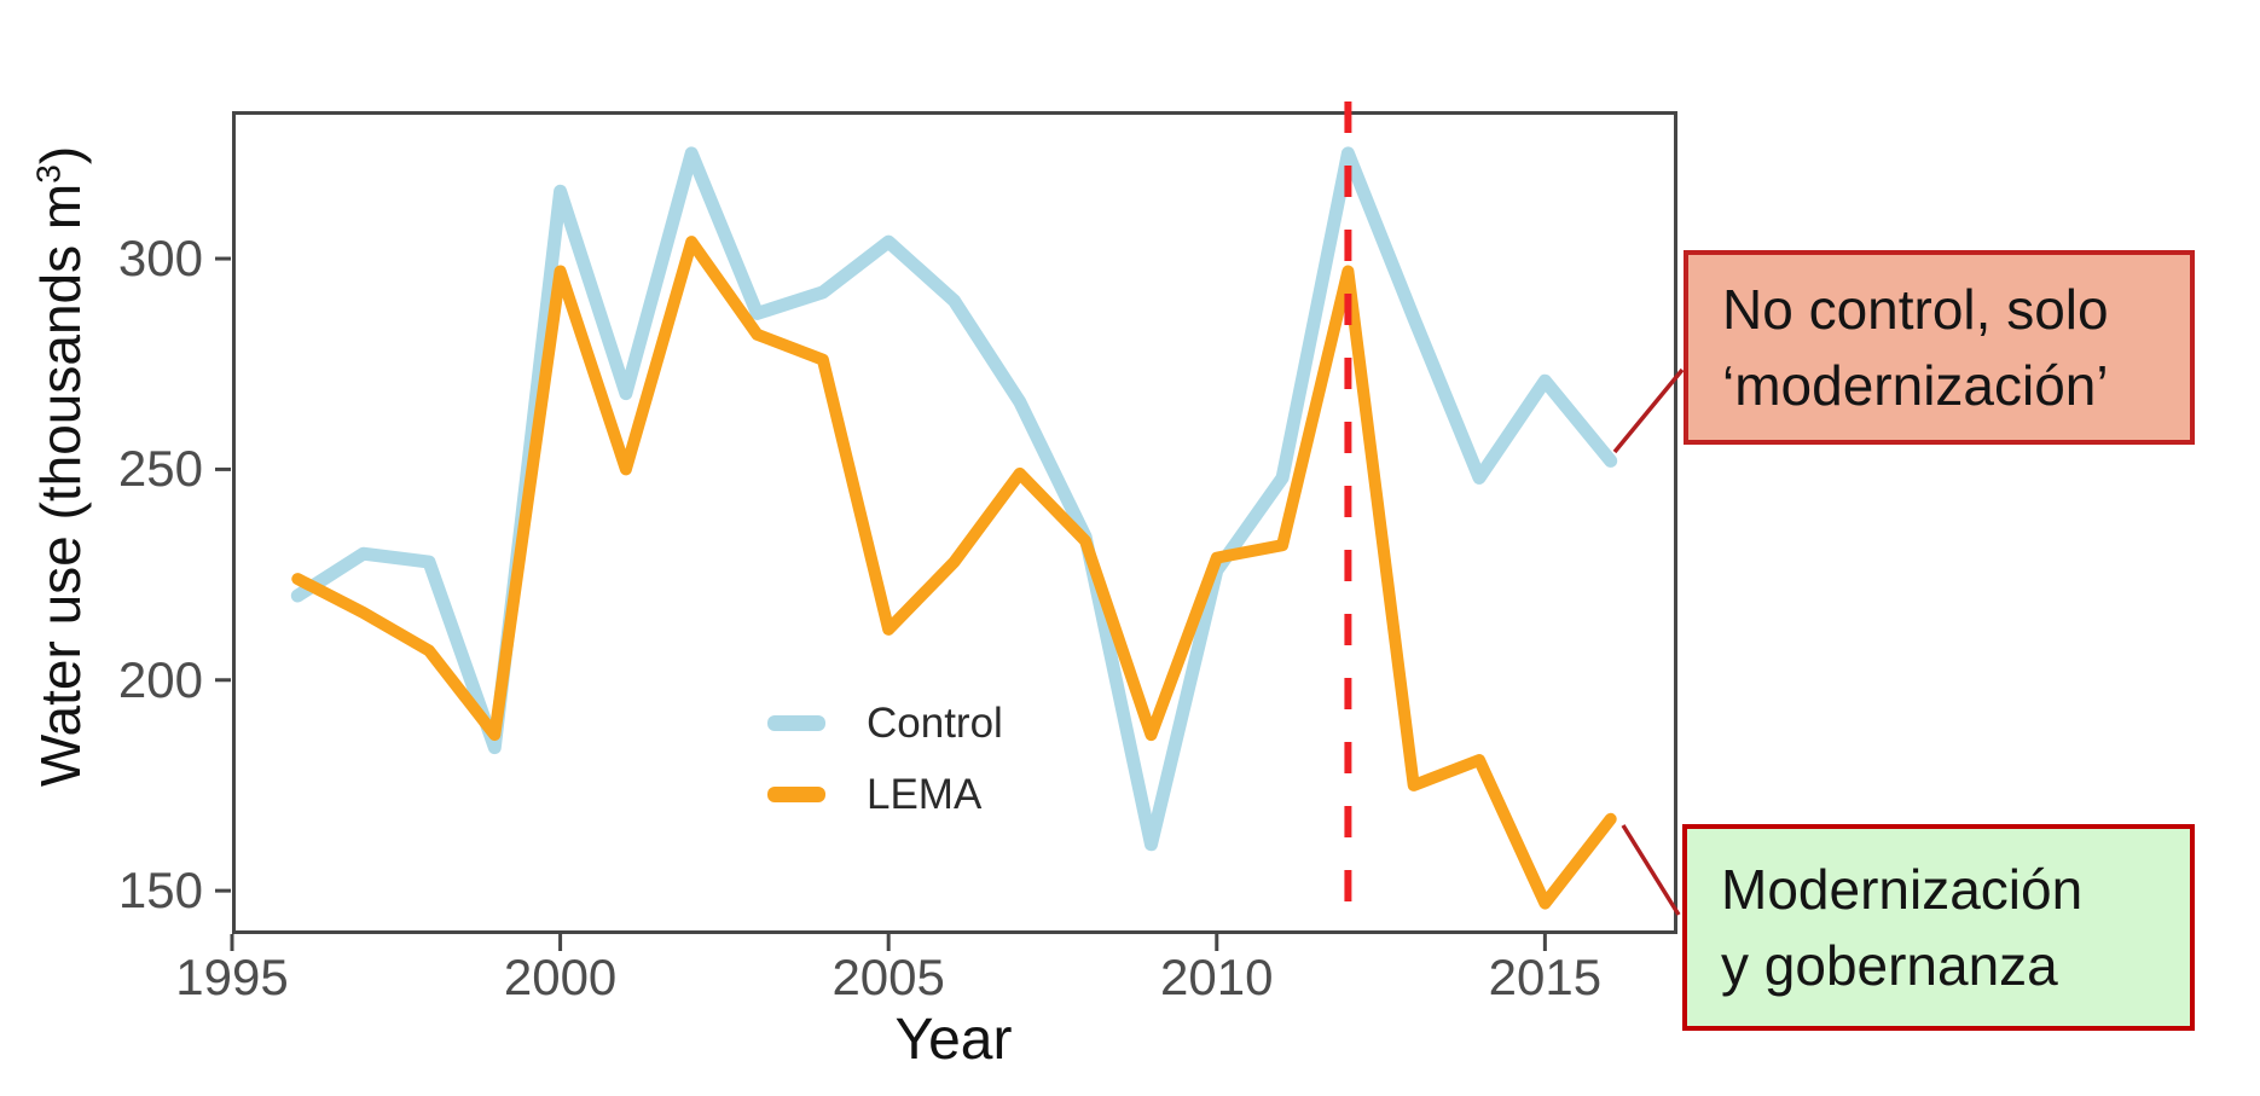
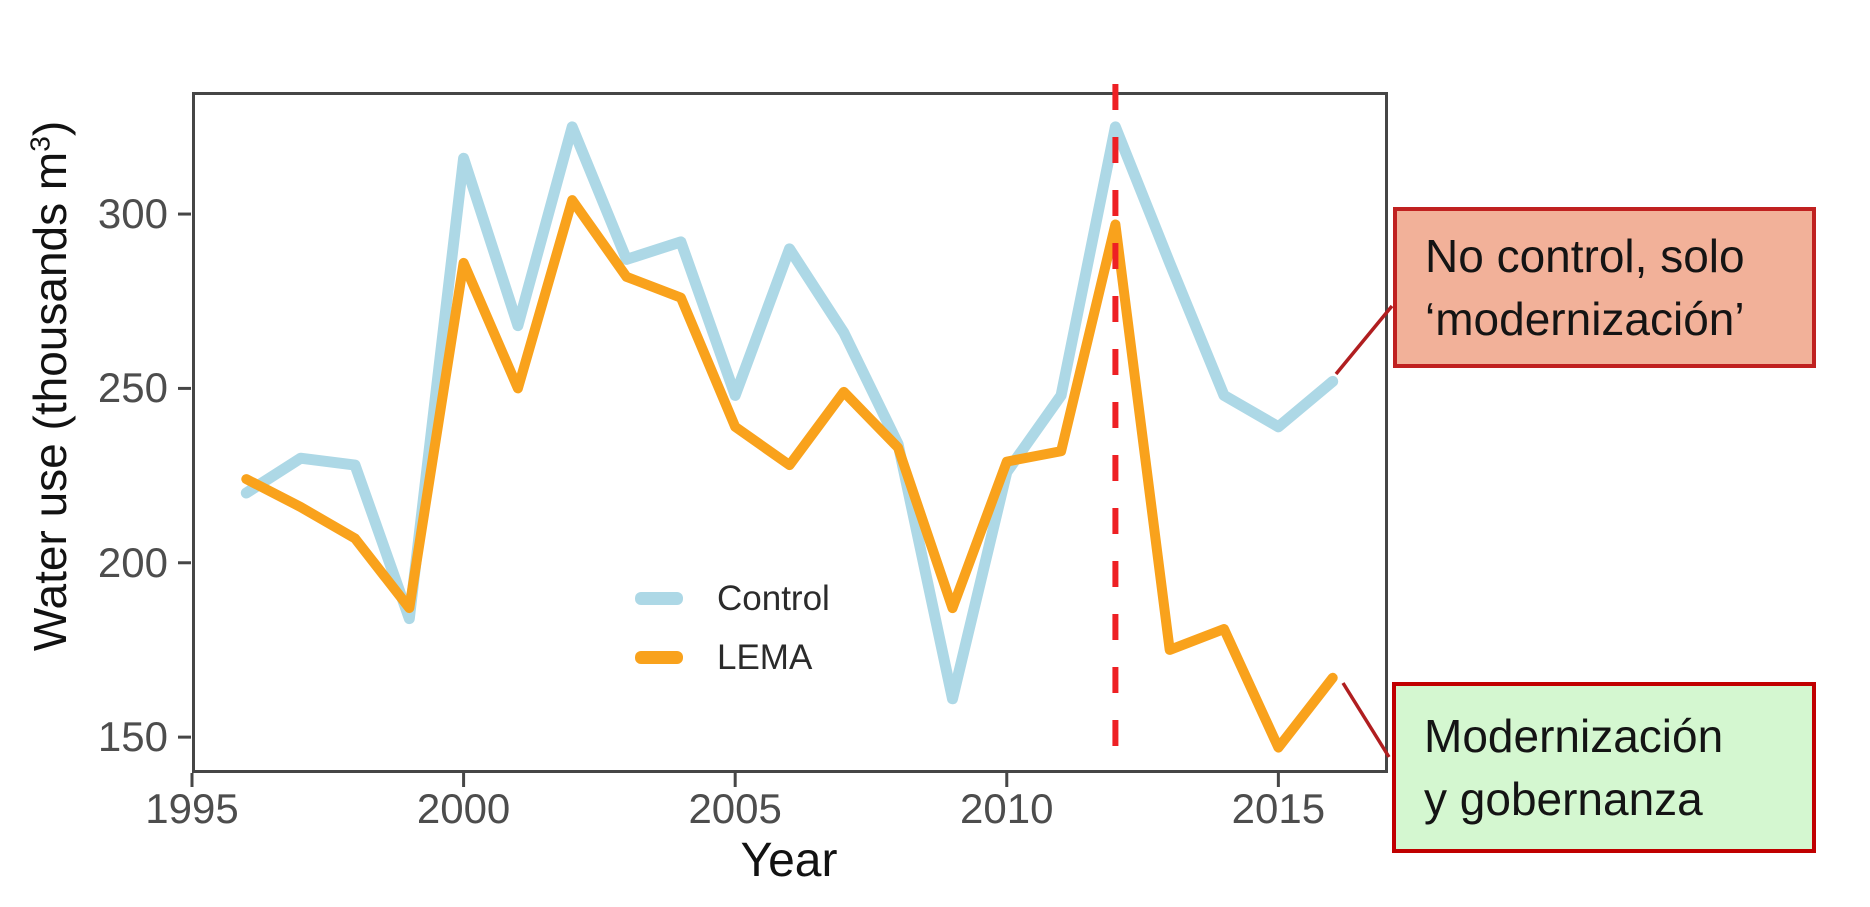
LEMA/2000: 297 -> 286
Control/2005: 304 -> 248
LEMA/2005: 212 -> 239
Control/2015: 271 -> 239
